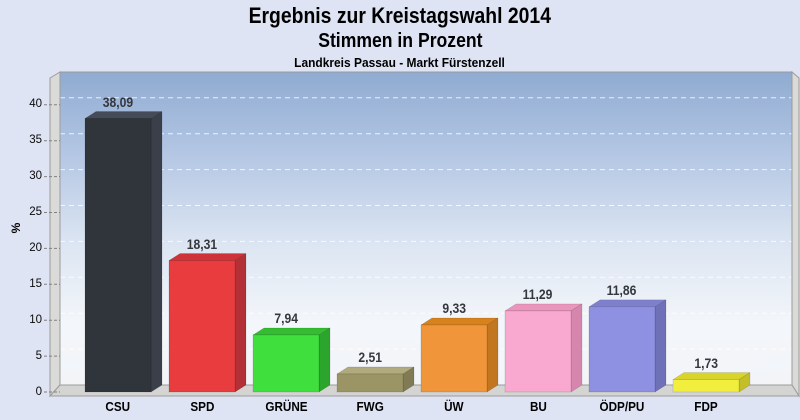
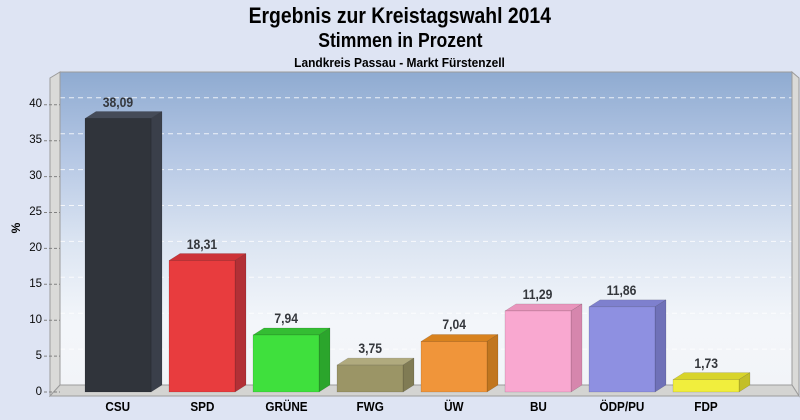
FWG: 2,51 -> 3,75
ÜW: 9,33 -> 7,04
